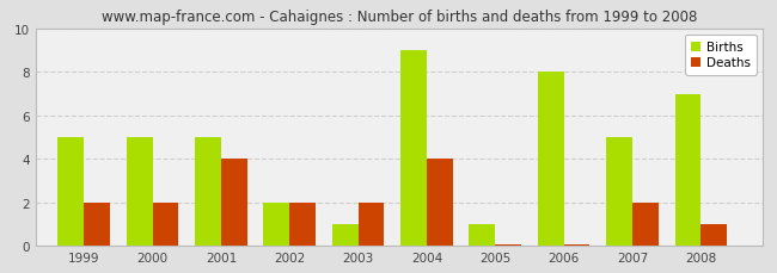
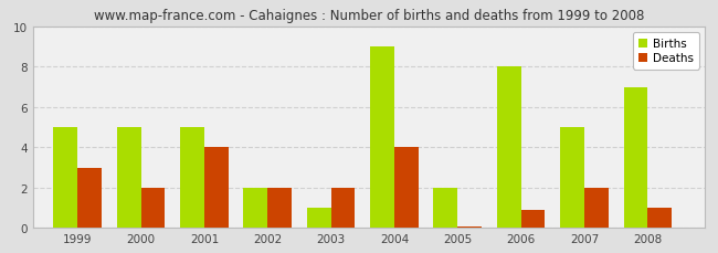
Deaths/1999: 2.0 -> 3.0
Births/2005: 1 -> 2
Deaths/2006: 0.1 -> 0.9
